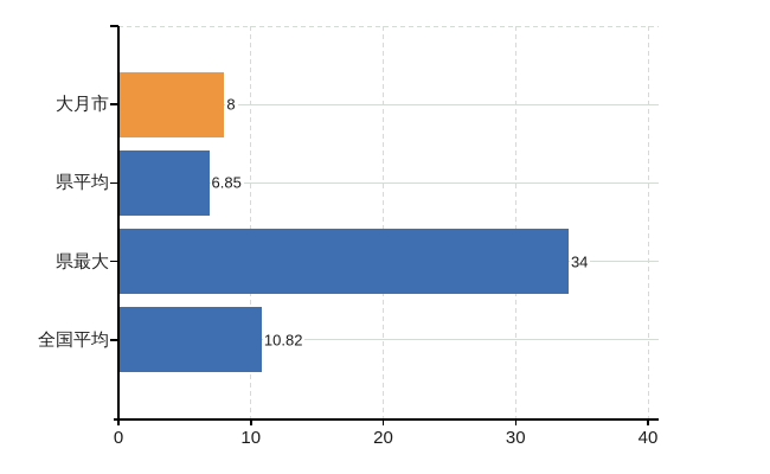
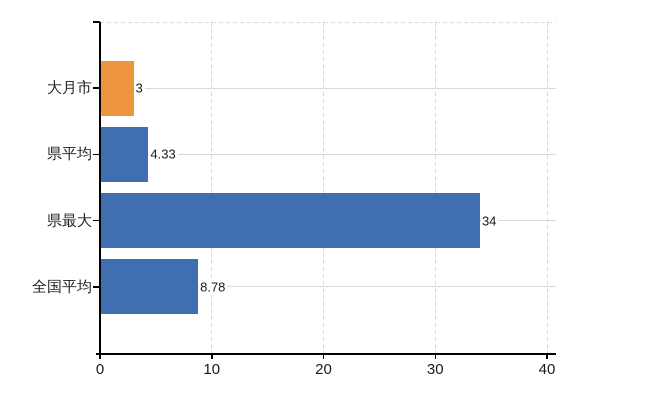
大月市: 8 -> 3
県平均: 6.85 -> 4.33
全国平均: 10.82 -> 8.78
